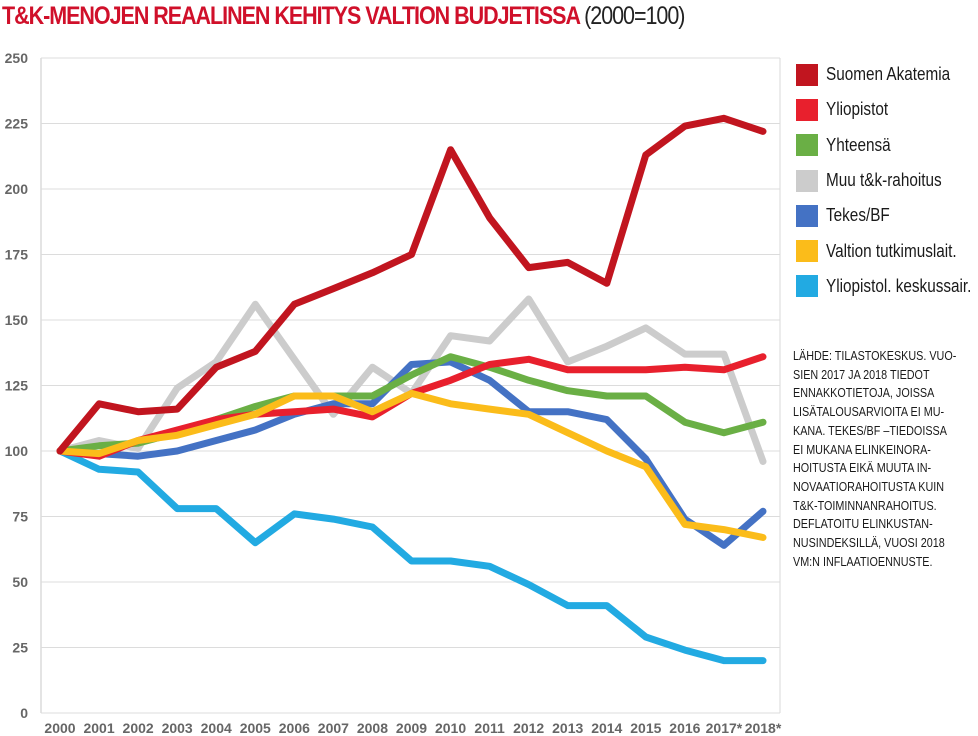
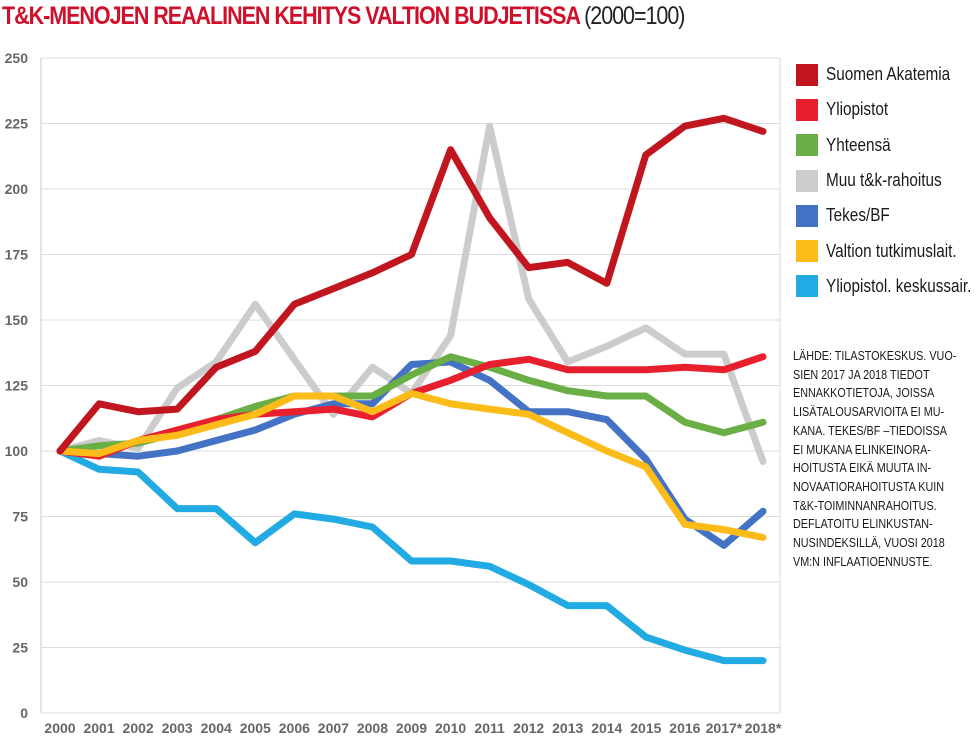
Muu t&k-rahoitus/2011: 142 -> 224
